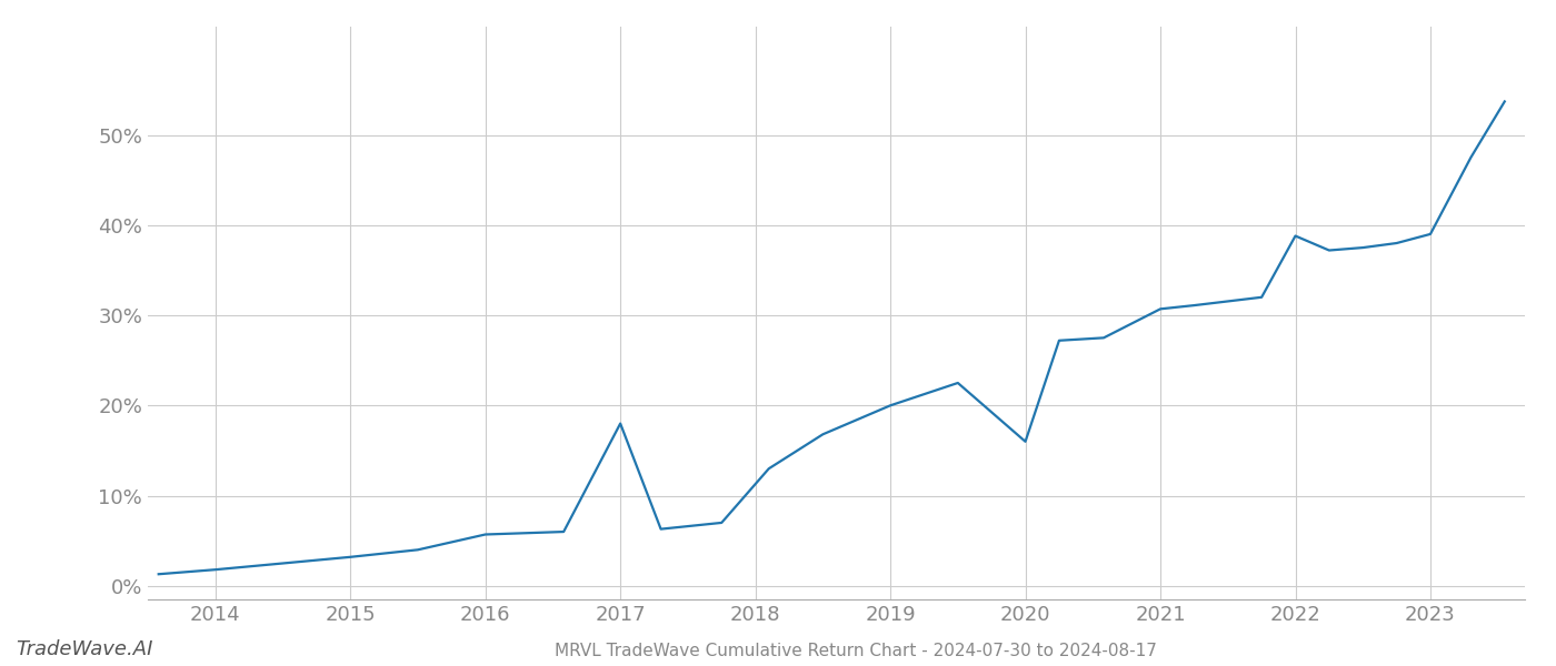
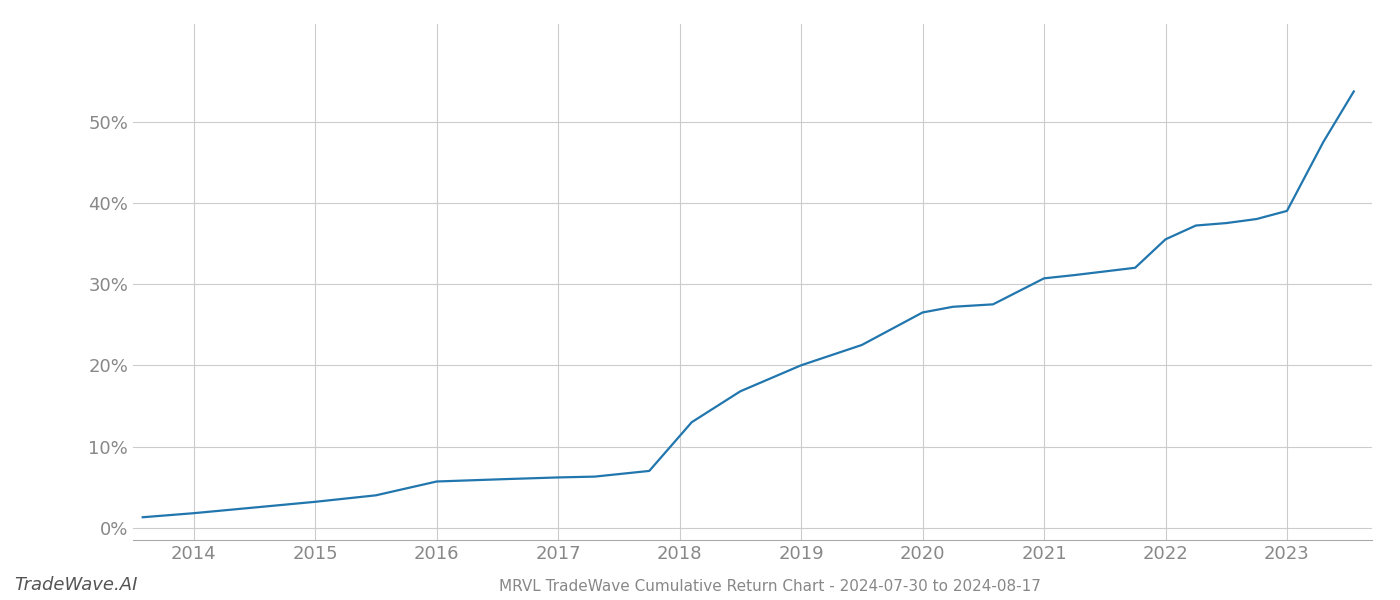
2017: 18.0% -> 6.2%
2020: 16.0% -> 26.5%
2022: 38.8% -> 35.5%
